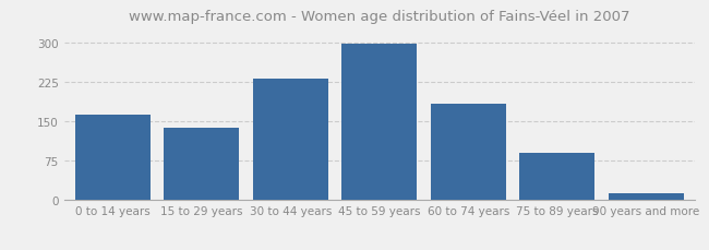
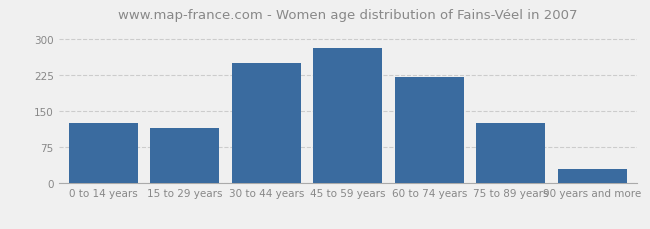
0 to 14 years: 162 -> 125
15 to 29 years: 137 -> 115
30 to 44 years: 230 -> 250
45 to 59 years: 298 -> 280
60 to 74 years: 182 -> 220
75 to 89 years: 90 -> 125
90 years and more: 12 -> 30
